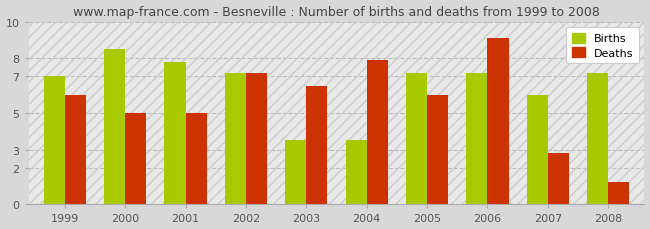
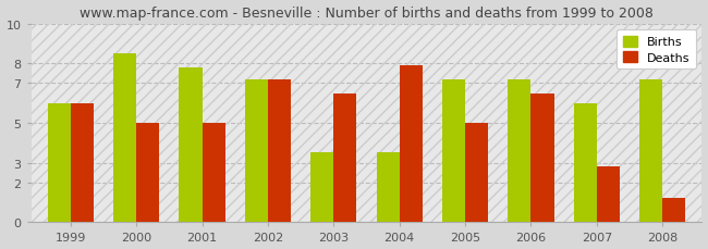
Births/1999: 7.0 -> 6.0
Deaths/2005: 6.0 -> 5.0
Deaths/2006: 9.1 -> 6.5
